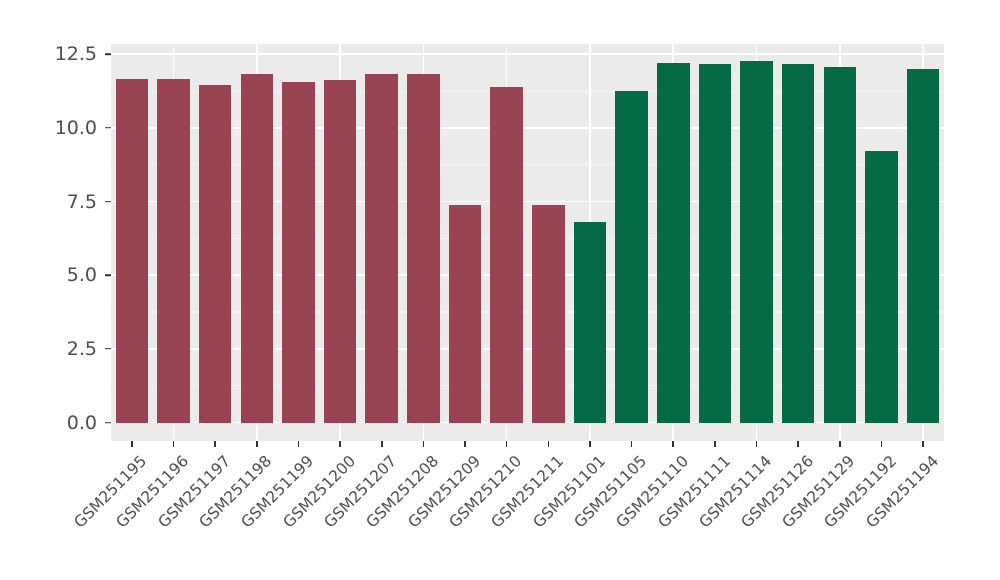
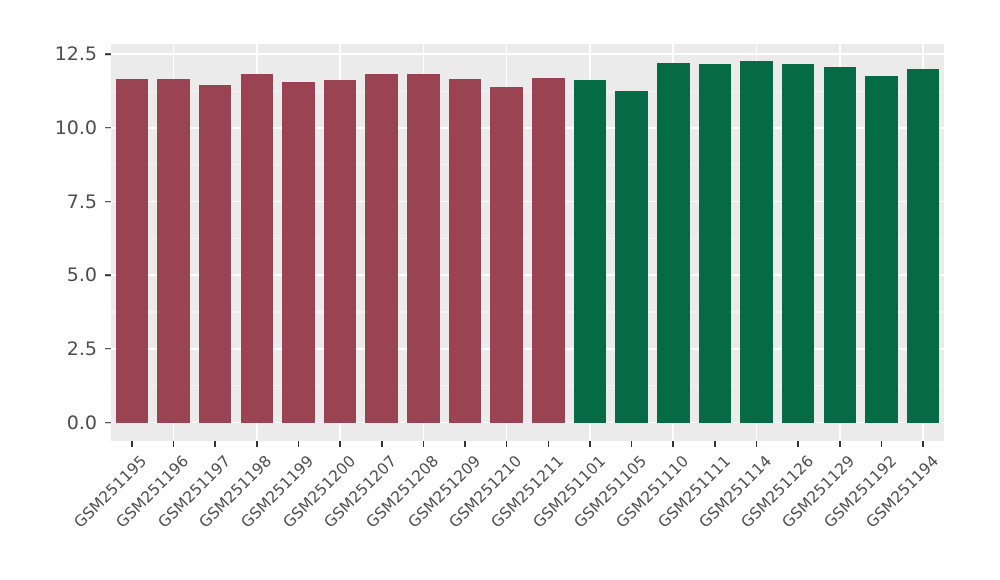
GSM251209: 7.4 -> 11.7
GSM251211: 7.4 -> 11.7
GSM251101: 6.8 -> 11.6
GSM251192: 9.2 -> 11.8
